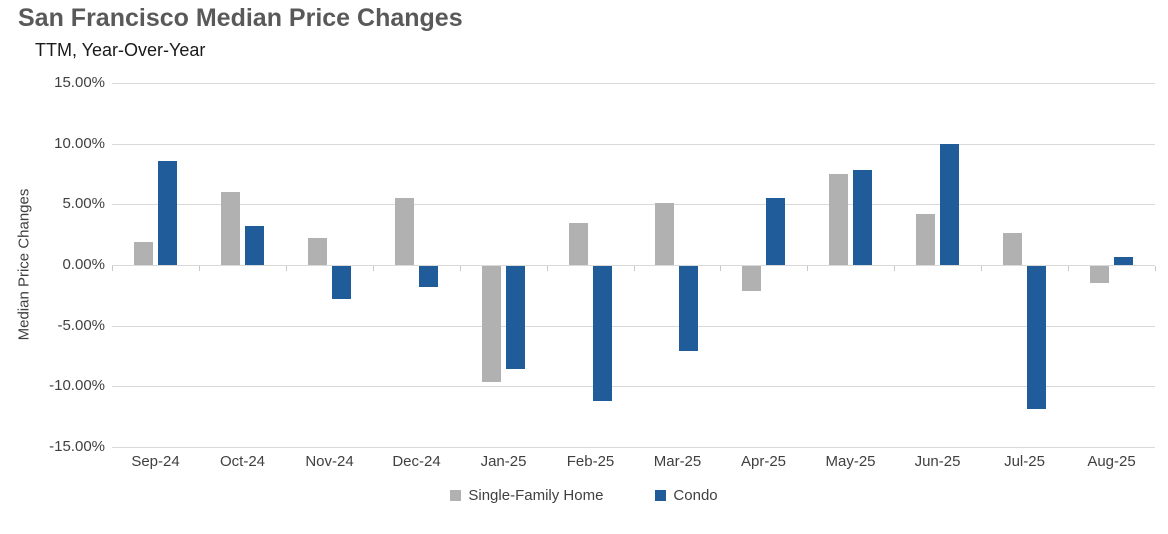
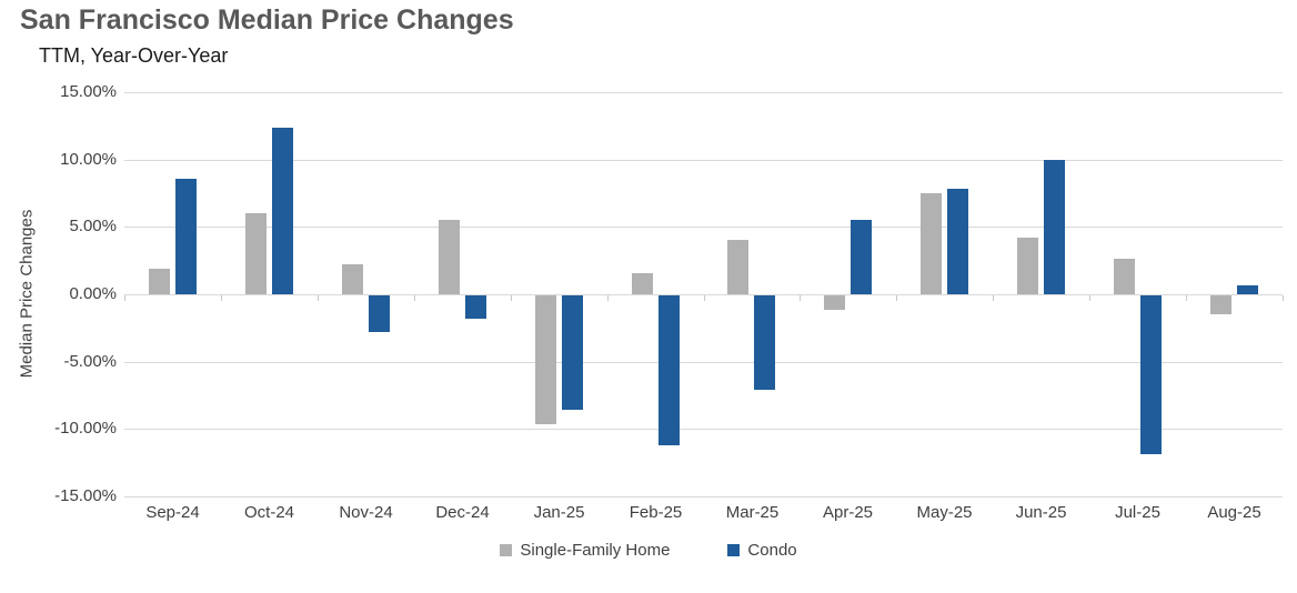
Condo/Oct-24: 3.2% -> 12.4%
Single-Family Home/Feb-25: 3.5% -> 1.6%
Single-Family Home/Mar-25: 5.1% -> 4.0%
Single-Family Home/Apr-25: -2.1% -> -1.1%
